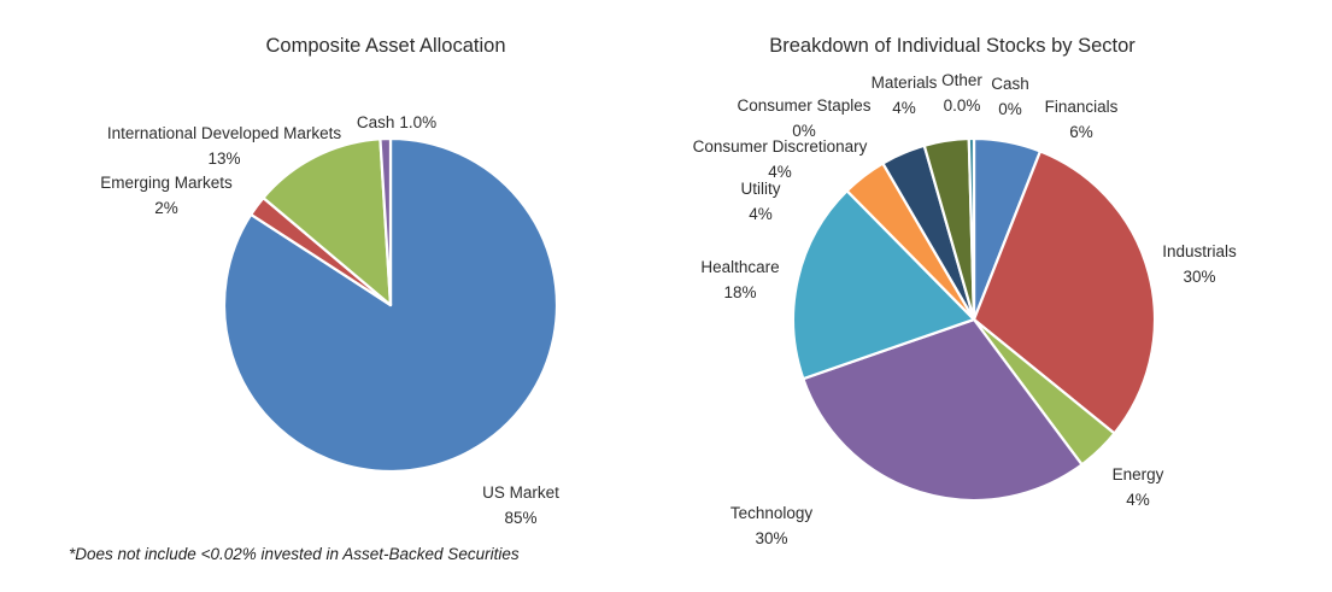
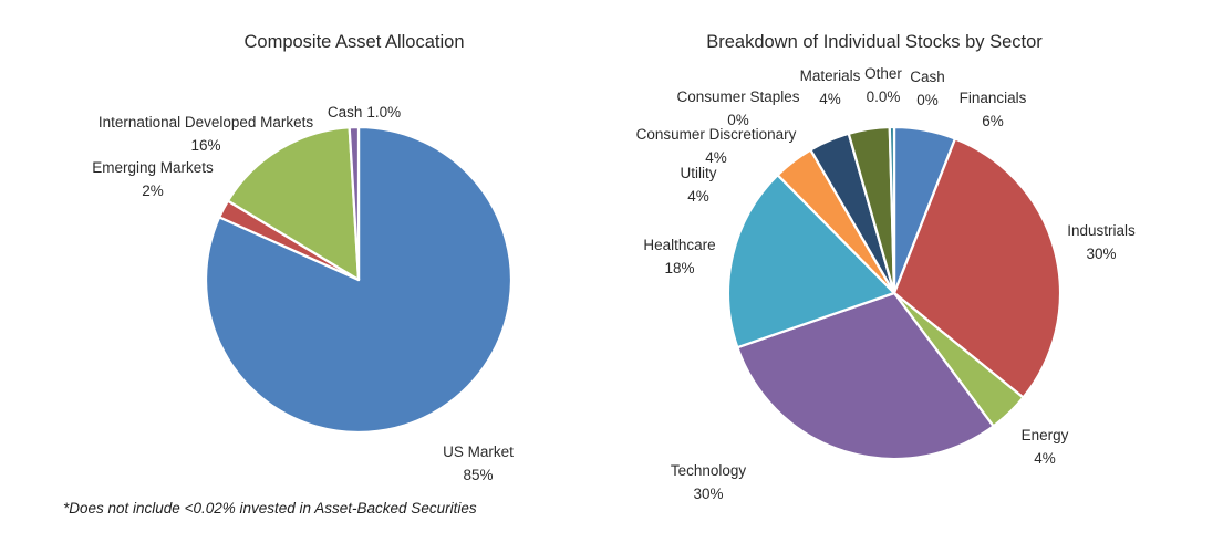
Composite Asset Allocation/International Developed Markets: 13% -> 16%
